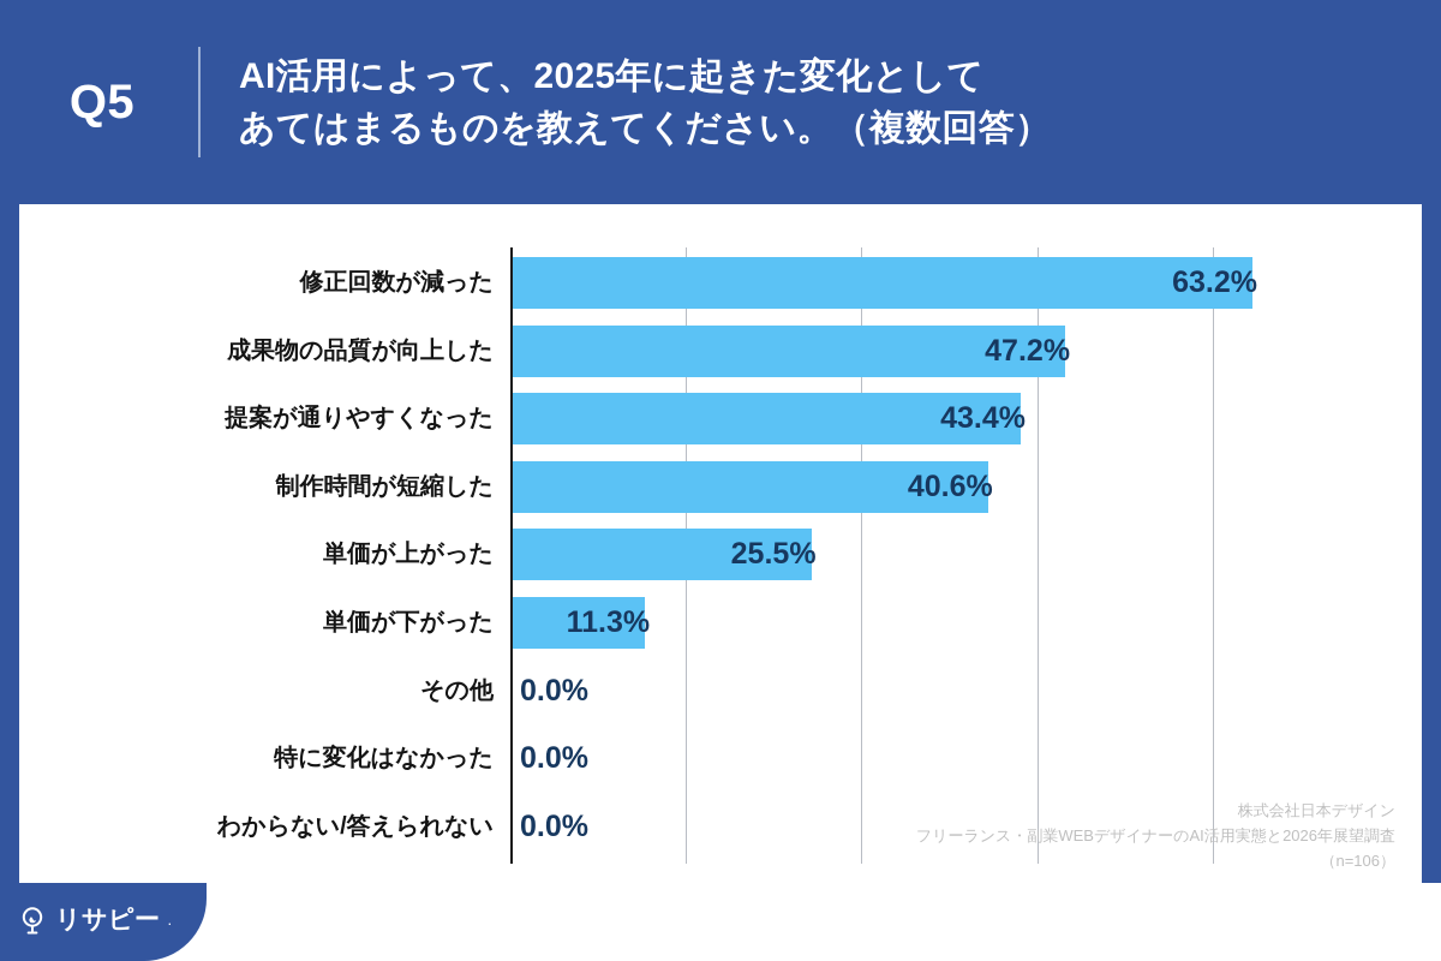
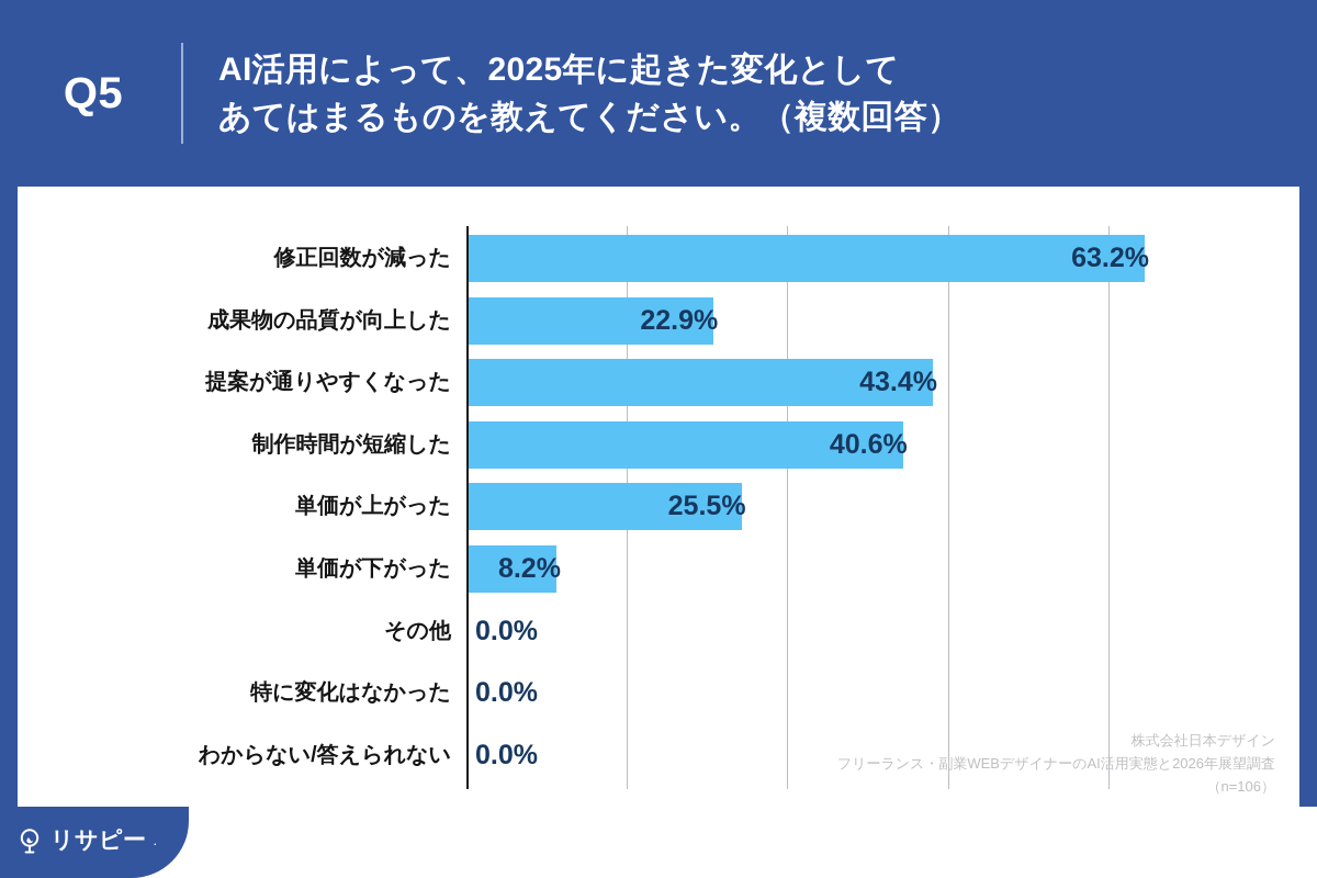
成果物の品質が向上した: 47.2% -> 22.9%
単価が下がった: 11.3% -> 8.2%
